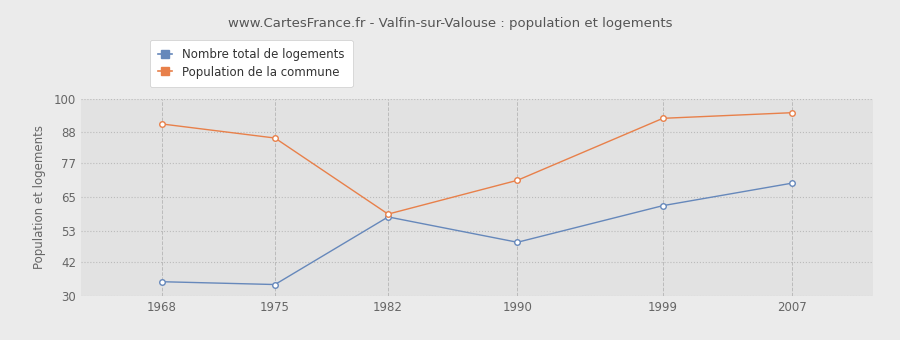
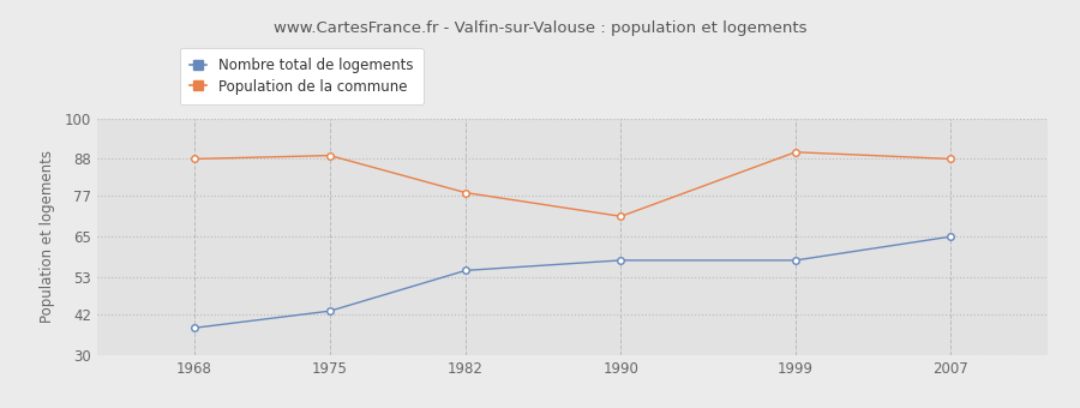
Nombre total de logements/1968: 35 -> 38
Population de la commune/1968: 91 -> 88
Nombre total de logements/1975: 34 -> 43
Population de la commune/1975: 86 -> 89
Nombre total de logements/1982: 58 -> 55
Population de la commune/1982: 59 -> 78
Nombre total de logements/1990: 49 -> 58
Nombre total de logements/1999: 62 -> 58
Population de la commune/1999: 93 -> 90
Nombre total de logements/2007: 70 -> 65
Population de la commune/2007: 95 -> 88
